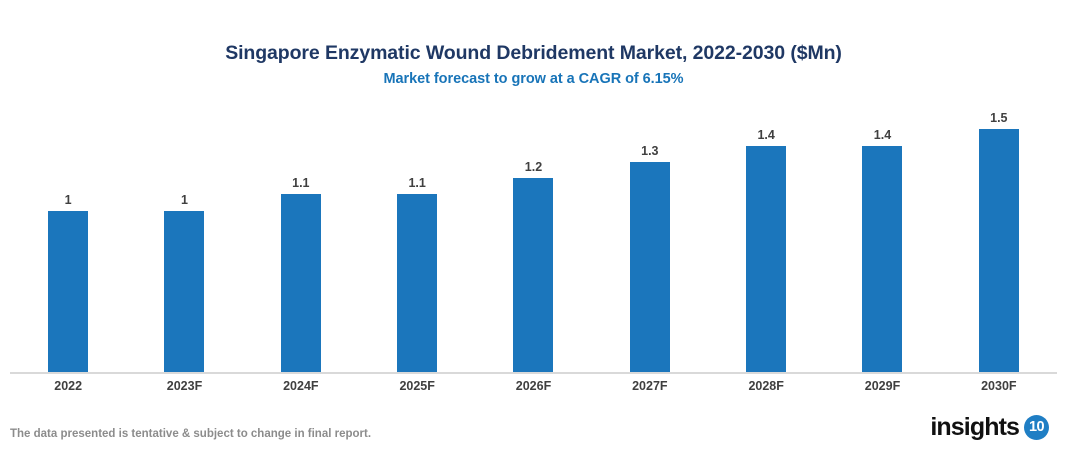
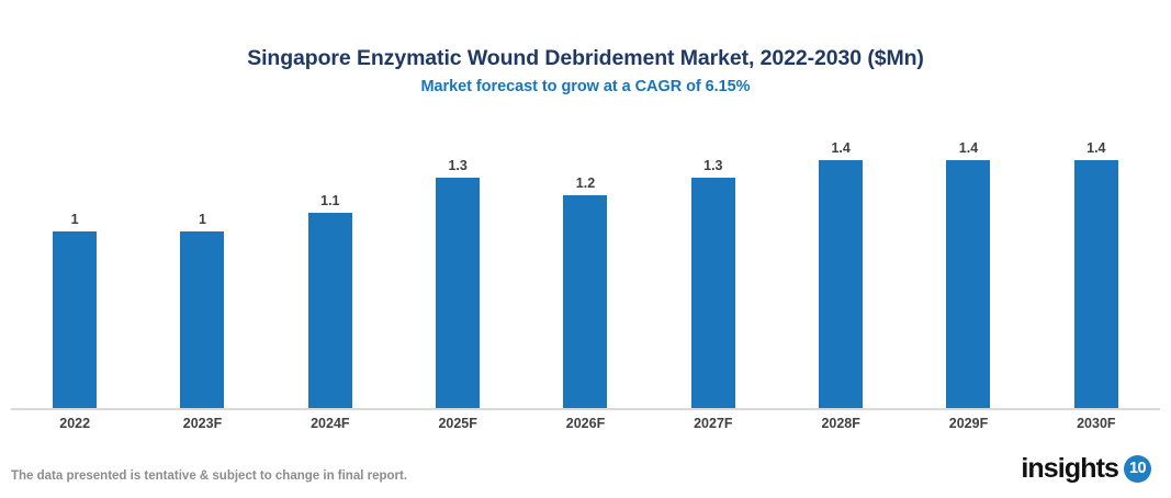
2025F: 1.1 -> 1.3
2030F: 1.5 -> 1.4
